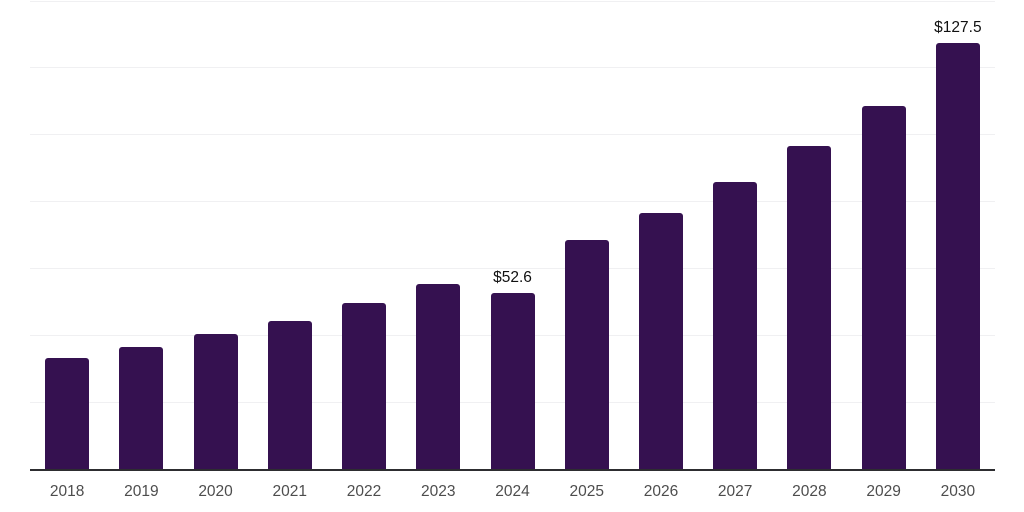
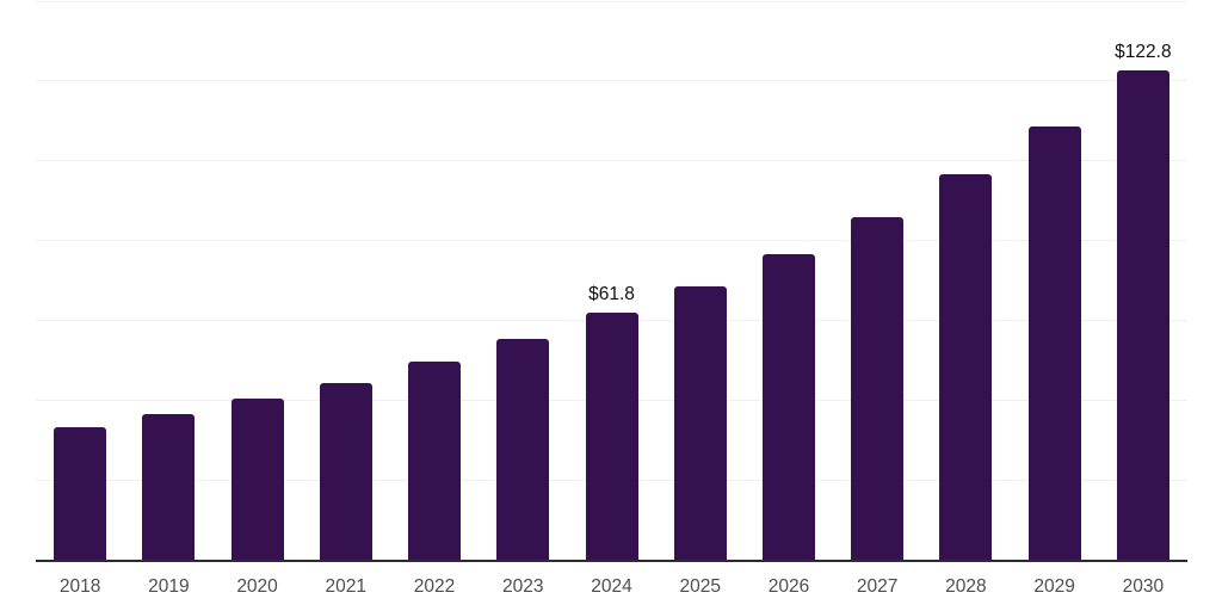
2024: $52.6 -> $61.8
2030: $127.5 -> $122.8
